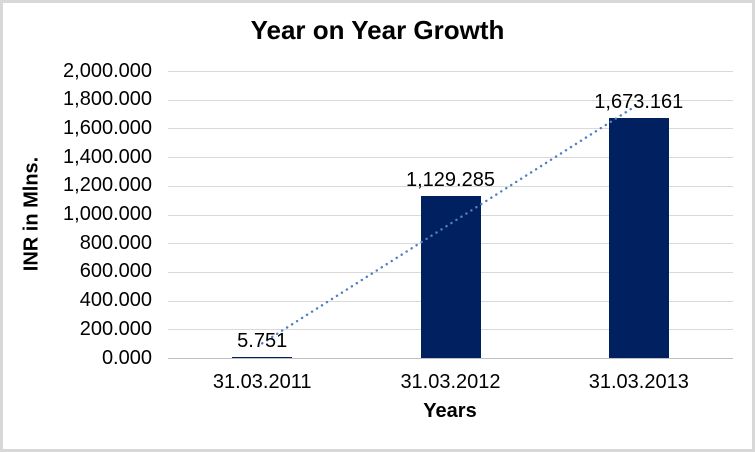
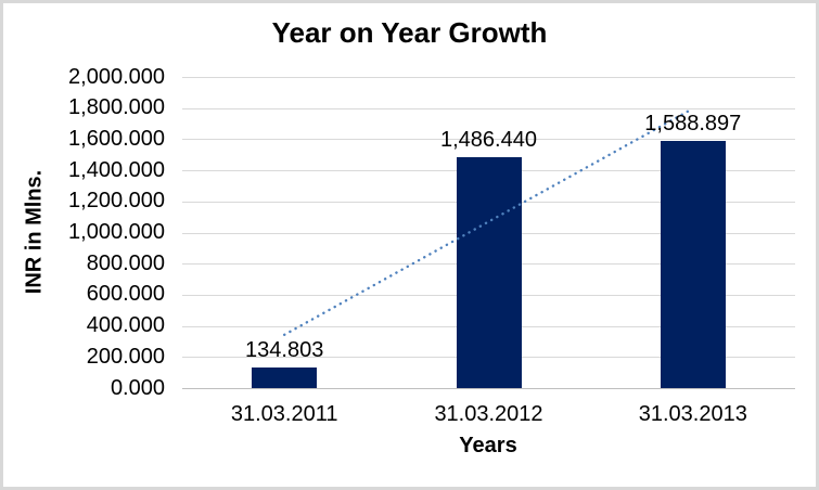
31.03.2011: 5.751 -> 134.803
31.03.2012: 1,129.285 -> 1,486.440
31.03.2013: 1,673.161 -> 1,588.897
